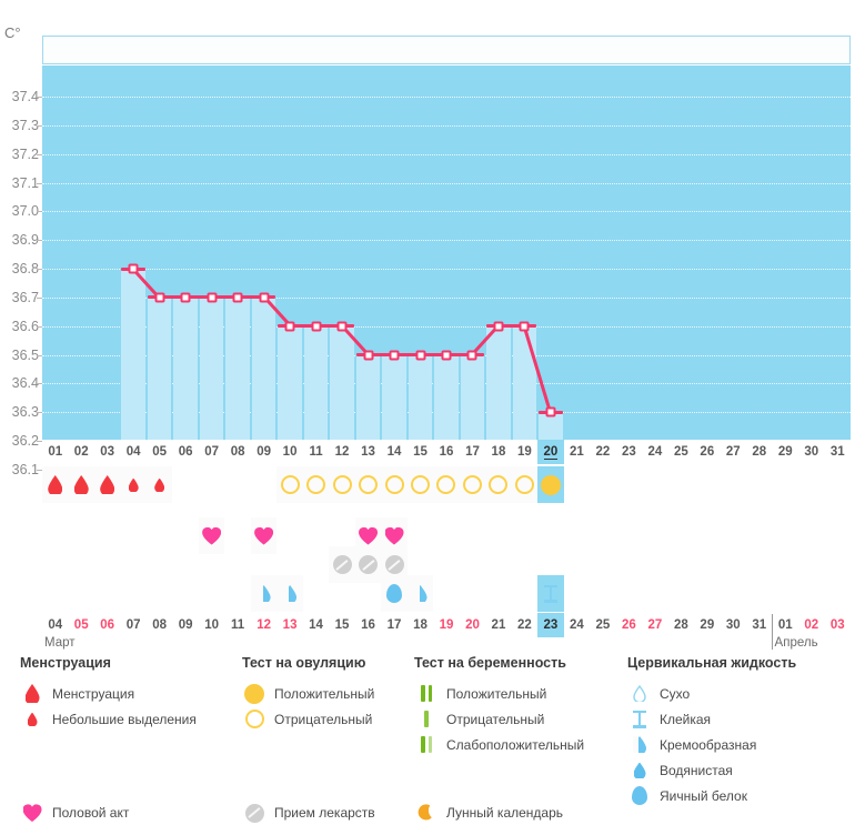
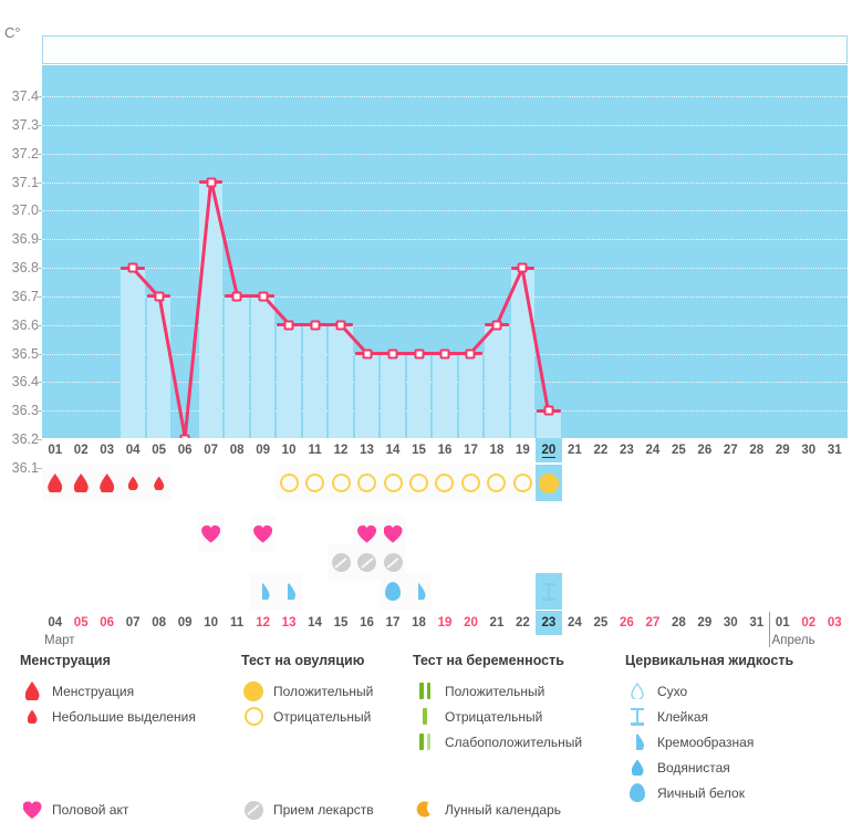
06: 36.7 -> 36.2
07: 36.7 -> 37.1
19: 36.6 -> 36.8
